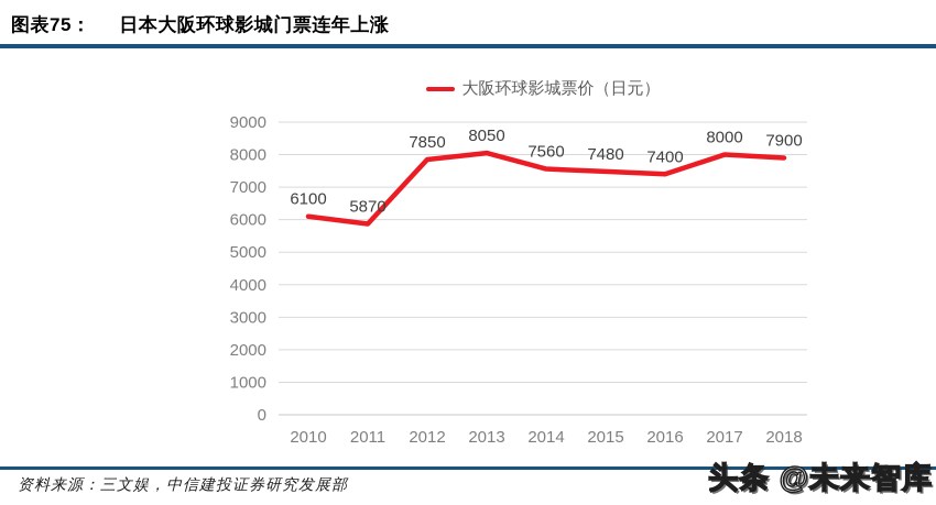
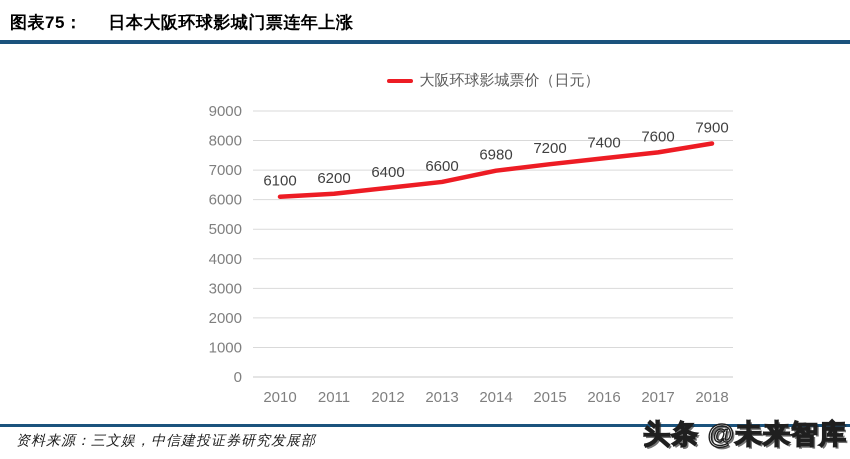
2011: 5870 -> 6200
2012: 7850 -> 6400
2013: 8050 -> 6600
2014: 7560 -> 6980
2015: 7480 -> 7200
2017: 8000 -> 7600
